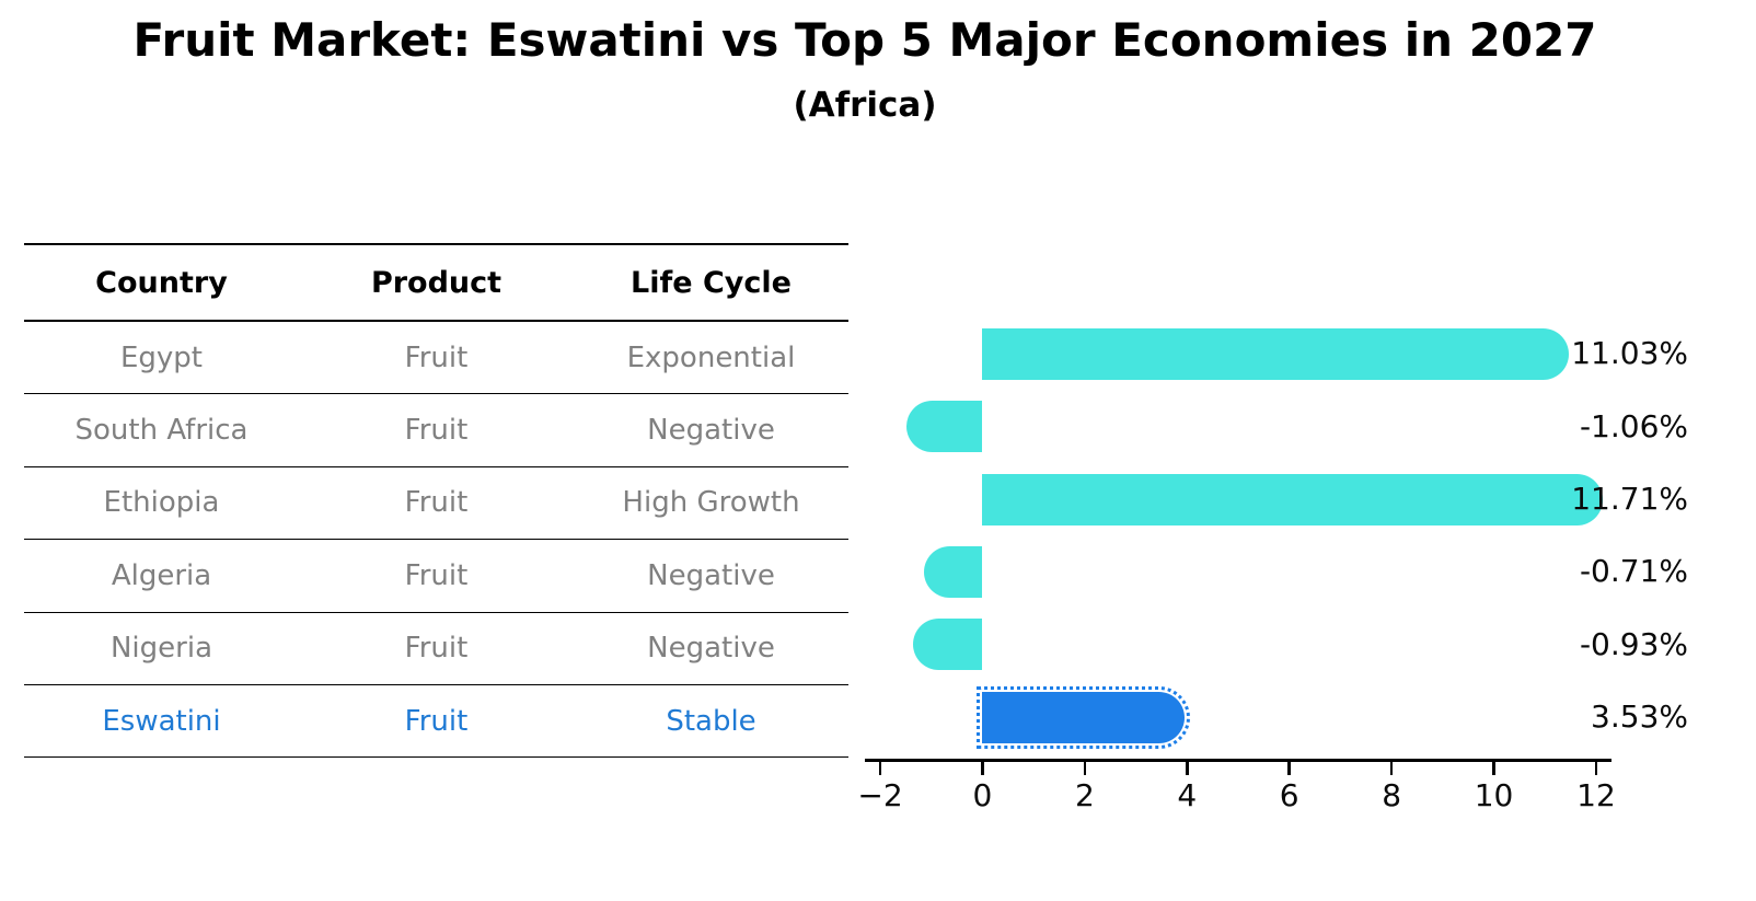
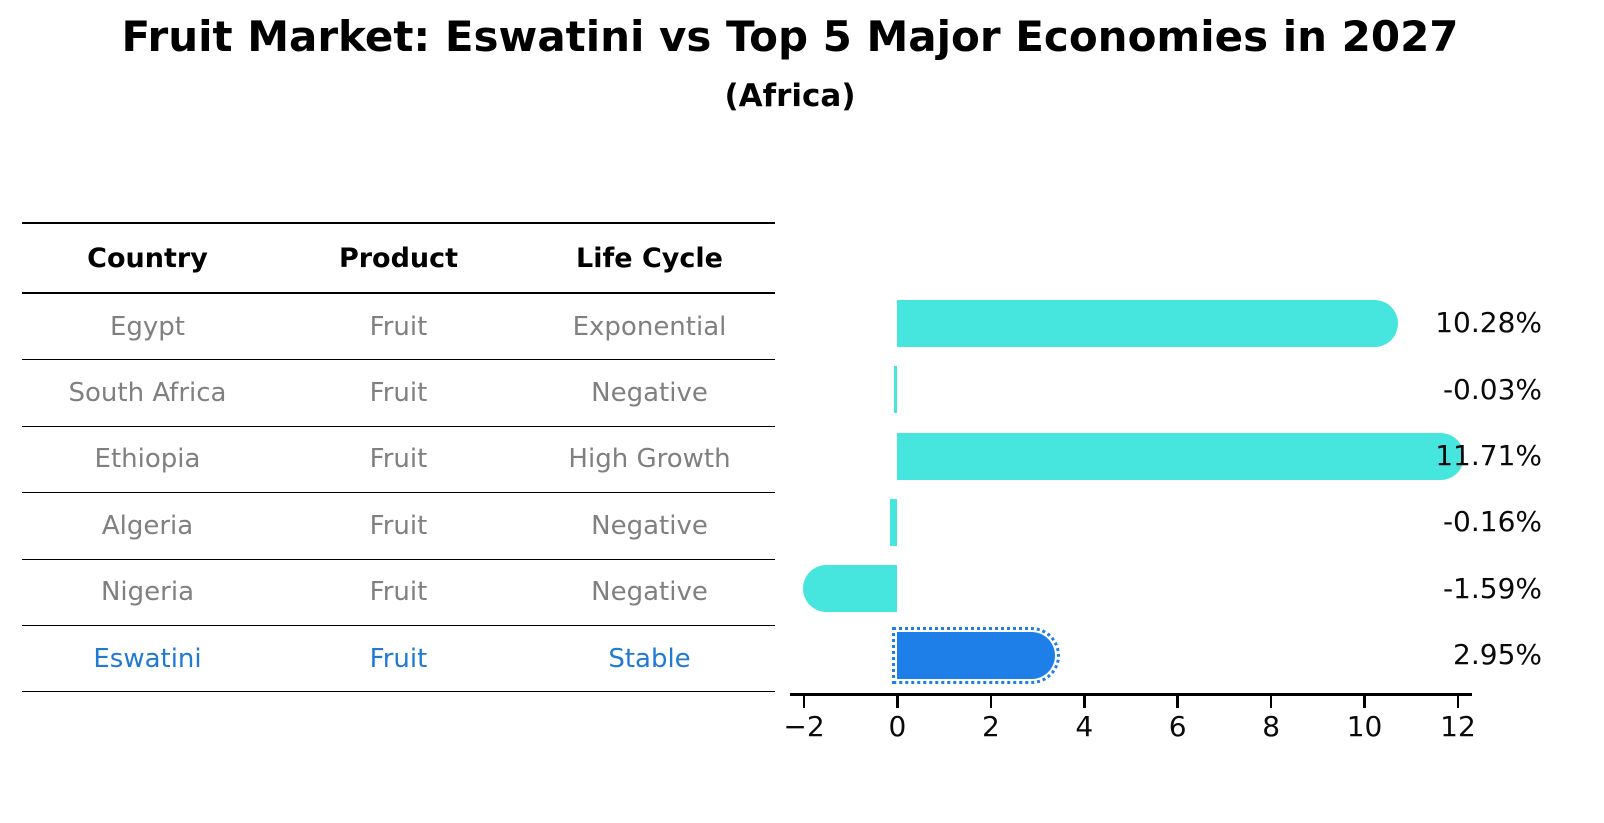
Egypt: 11.03% -> 10.28%
South Africa: -1.06% -> -0.03%
Algeria: -0.71% -> -0.16%
Nigeria: -0.93% -> -1.59%
Eswatini: 3.53% -> 2.95%
